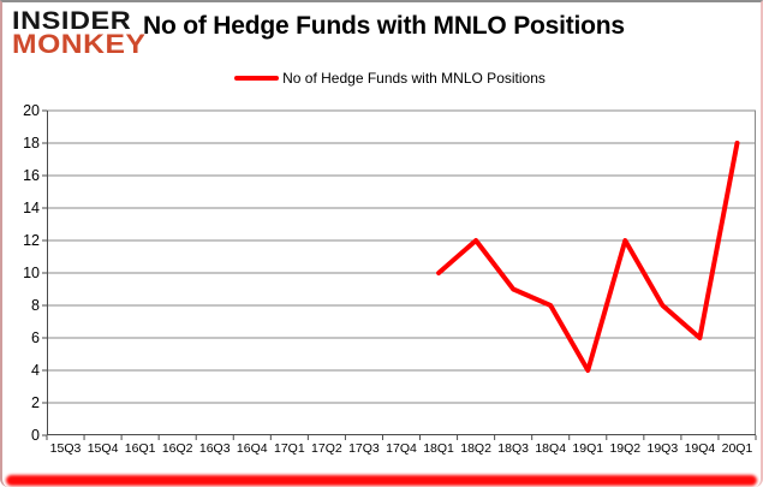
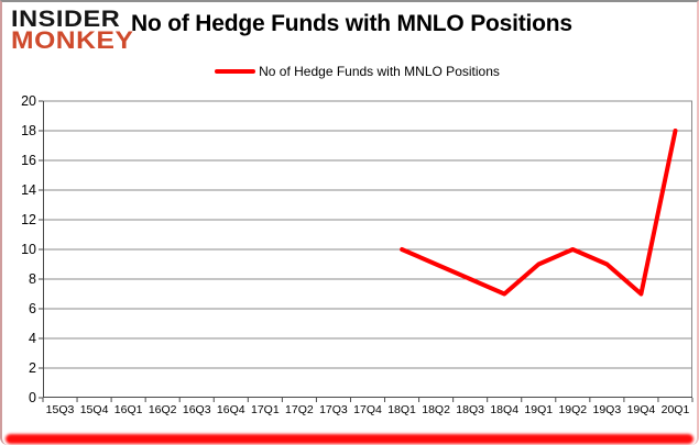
18Q2: 12 -> 9
18Q3: 9 -> 8
18Q4: 8 -> 7
19Q1: 4 -> 9
19Q2: 12 -> 10
19Q3: 8 -> 9
19Q4: 6 -> 7
